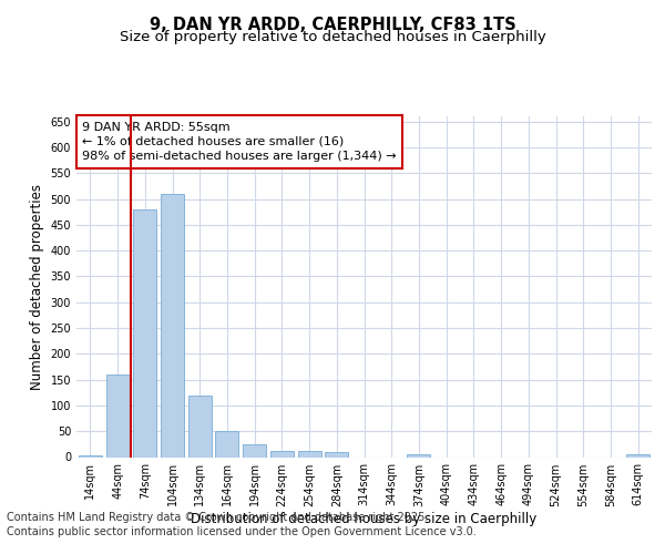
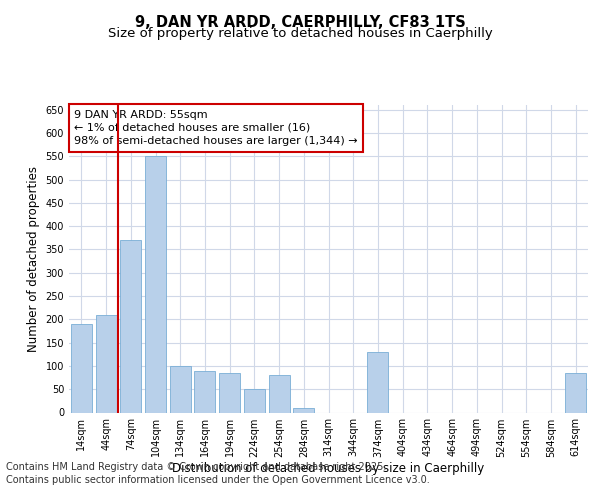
14sqm: 3 -> 190
44sqm: 160 -> 210
74sqm: 480 -> 370
104sqm: 510 -> 550
134sqm: 120 -> 100
164sqm: 50 -> 90
194sqm: 25 -> 85
224sqm: 12 -> 50
254sqm: 12 -> 80
374sqm: 5 -> 130
614sqm: 5 -> 85
